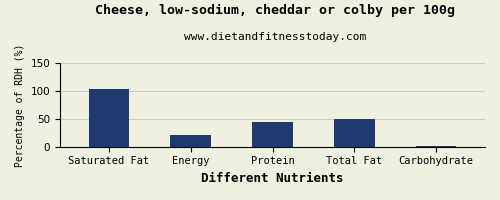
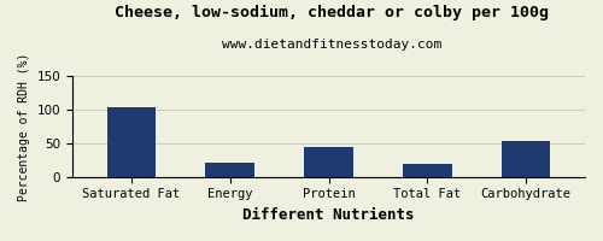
Total Fat: 50 -> 20
Carbohydrate: 1 -> 54
